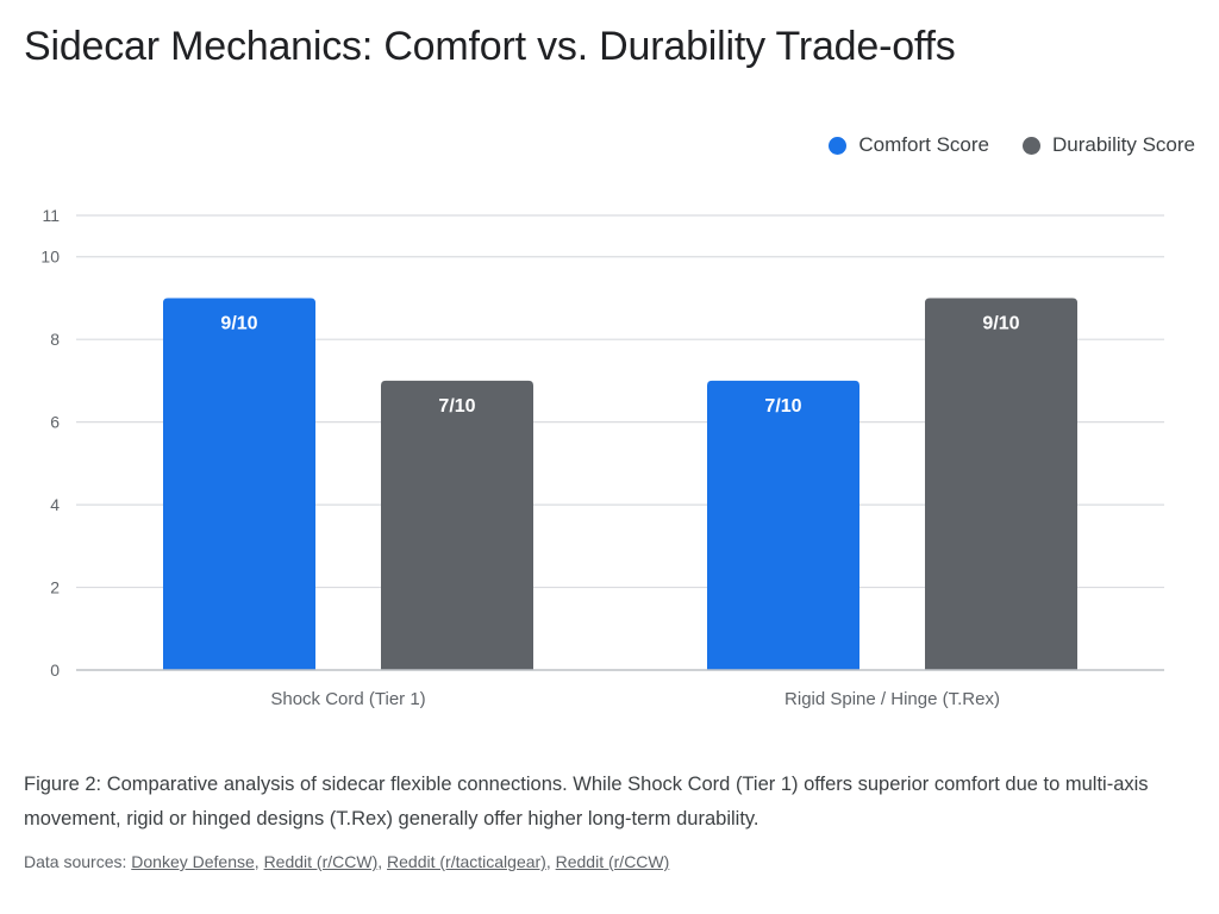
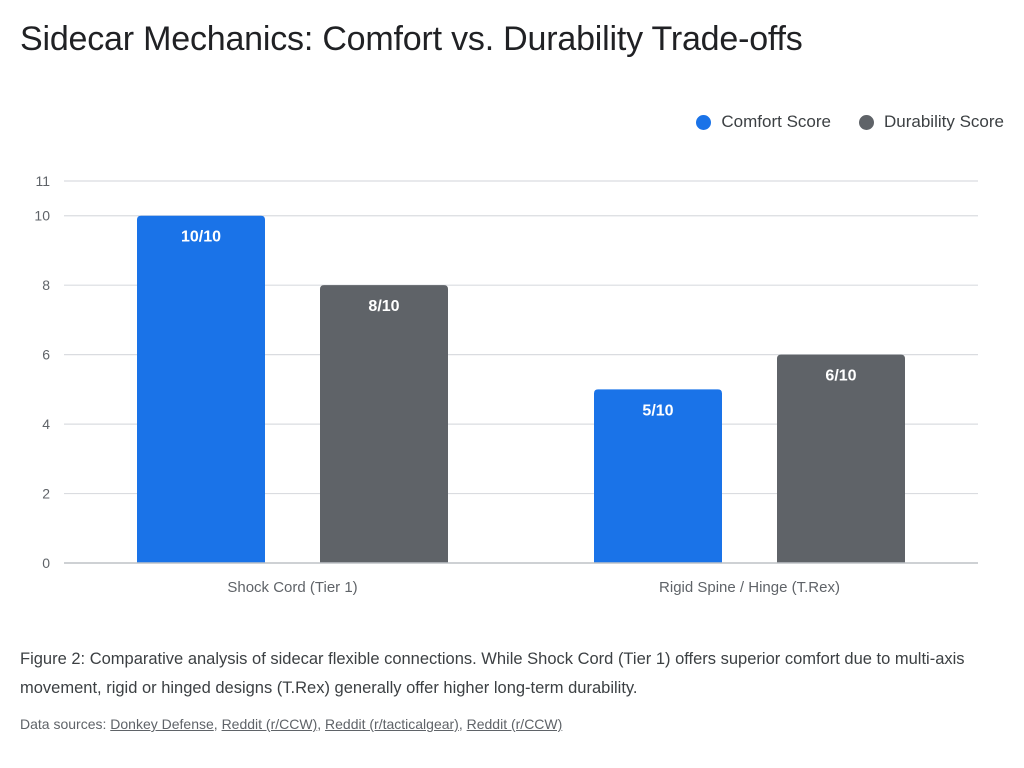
Comfort Score/Shock Cord (Tier 1): 9 -> 10
Durability Score/Shock Cord (Tier 1): 7 -> 8
Comfort Score/Rigid Spine / Hinge (T.Rex): 7 -> 5
Durability Score/Rigid Spine / Hinge (T.Rex): 9 -> 6
